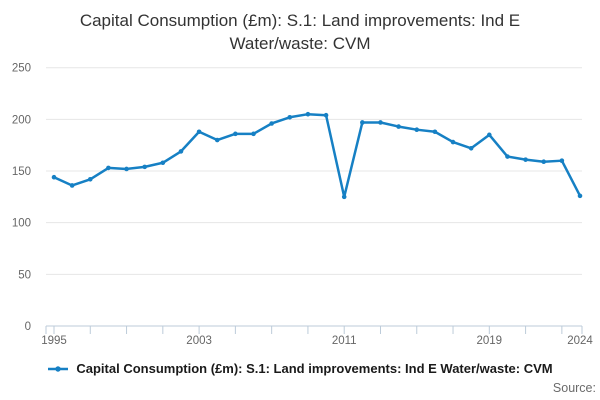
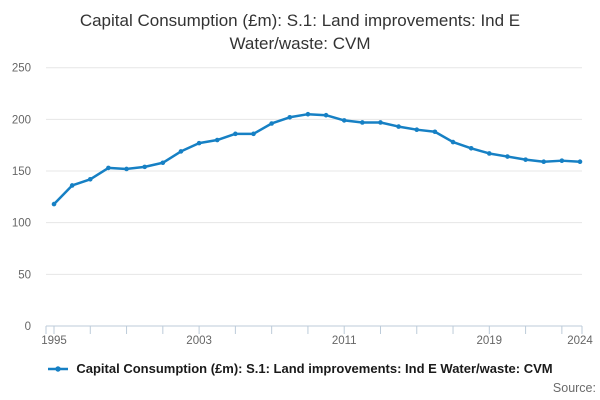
1995: 144 -> 118
2003: 188 -> 177
2011: 125 -> 199
2019: 185 -> 167
2024: 126 -> 159
